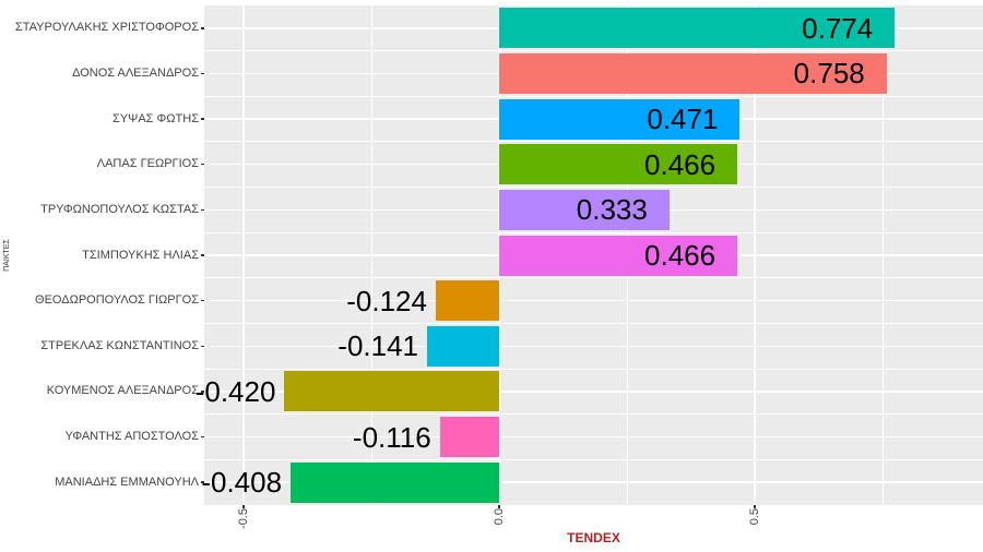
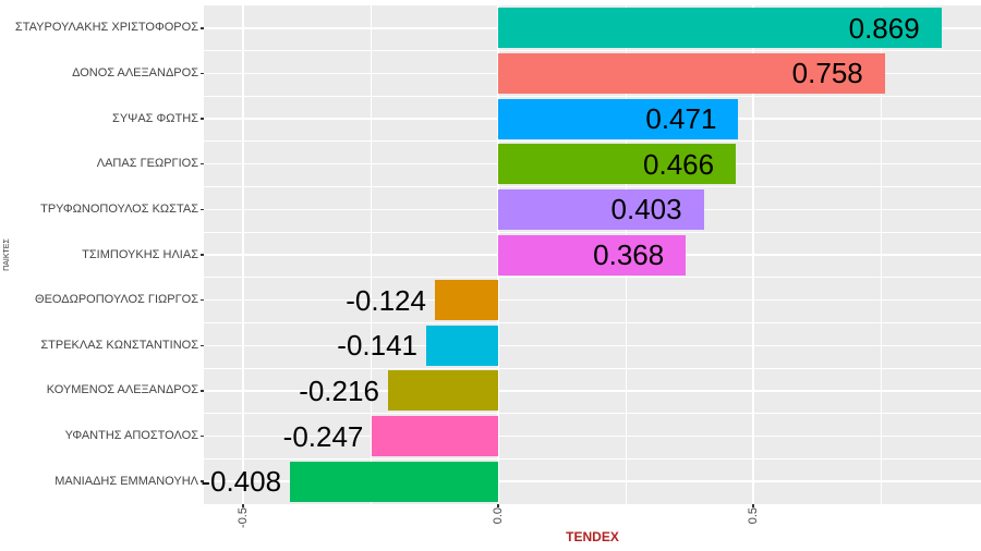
ΣΤΑΥΡΟΥΛΑΚΗΣ ΧΡΙΣΤΟΦΟΡΟΣ: 0.774 -> 0.869
ΤΡΥΦΩΝΟΠΟΥΛΟΣ ΚΩΣΤΑΣ: 0.333 -> 0.403
ΤΣΙΜΠΟΥΚΗΣ ΗΛΙΑΣ: 0.466 -> 0.368
ΚΟΥΜΕΝΟΣ ΑΛΕΞΑΝΔΡΟΣ: -0.420 -> -0.216
ΥΦΑΝΤΗΣ ΑΠΟΣΤΟΛΟΣ: -0.116 -> -0.247
